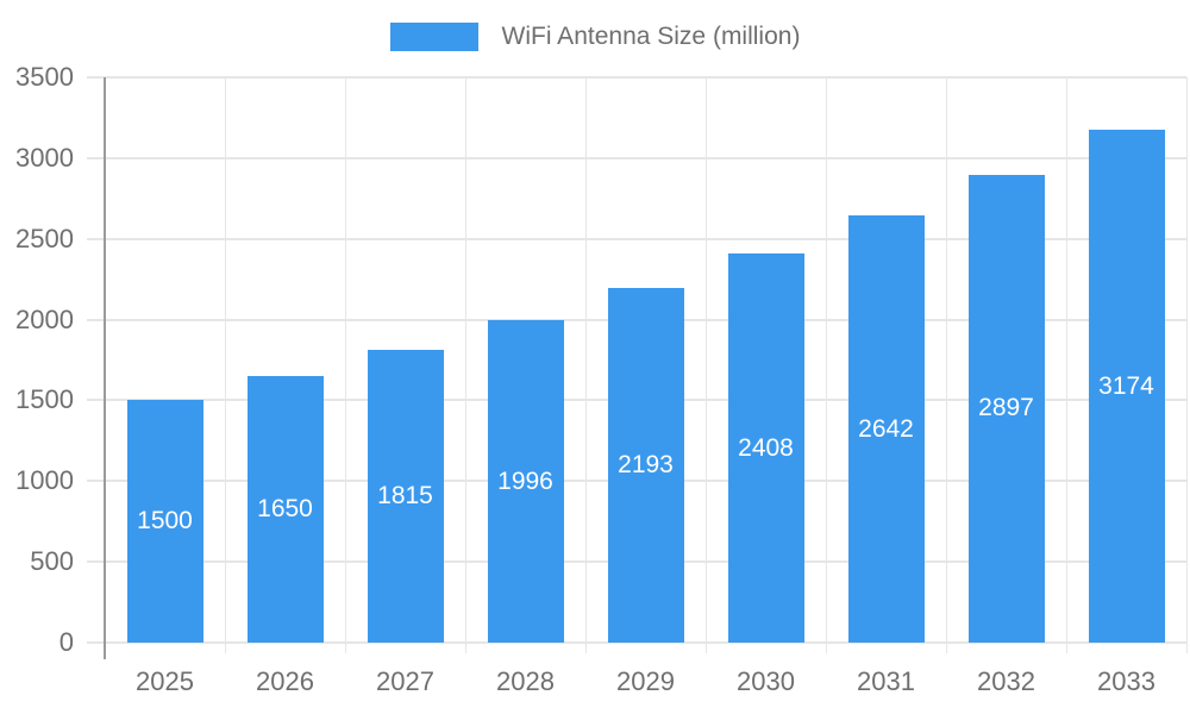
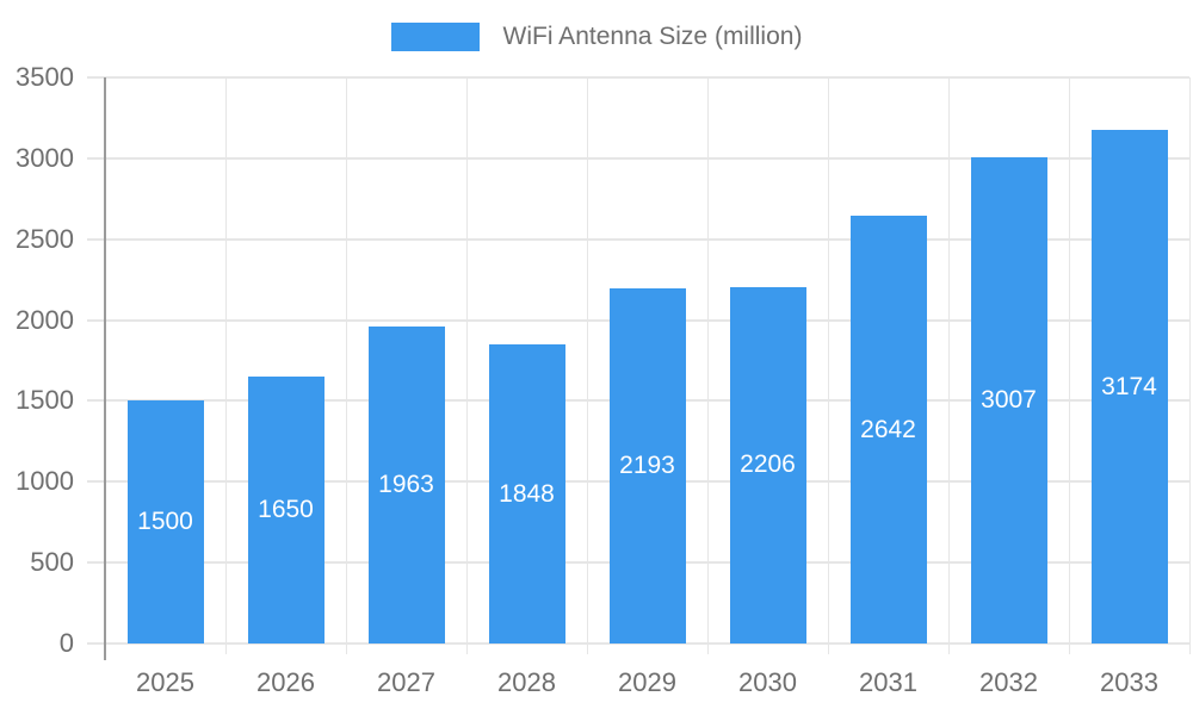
2027: 1815 -> 1963
2028: 1996 -> 1848
2030: 2408 -> 2206
2032: 2897 -> 3007
